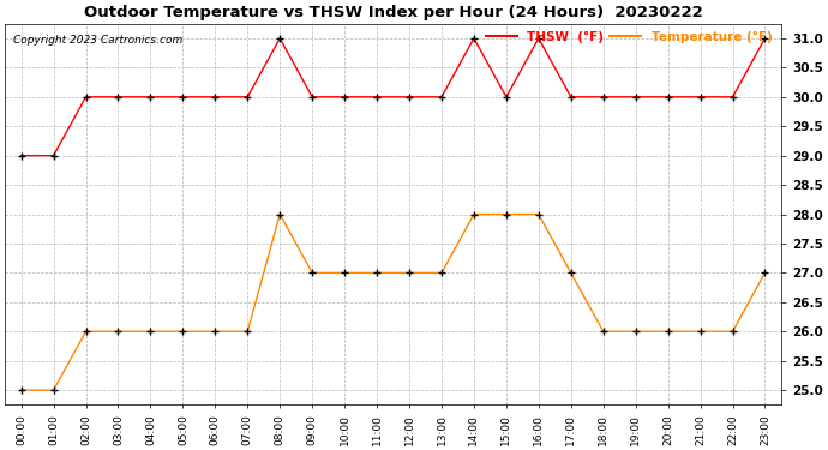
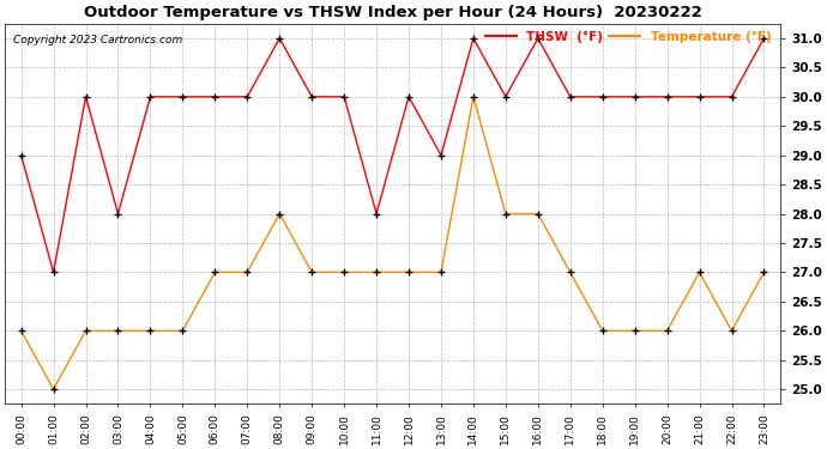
Temperature (°F)/00:00: 25 -> 26
THSW (°F)/01:00: 29 -> 27
THSW (°F)/03:00: 30 -> 28
Temperature (°F)/06:00: 26 -> 27
Temperature (°F)/07:00: 26 -> 27
THSW (°F)/11:00: 30 -> 28
THSW (°F)/13:00: 30 -> 29
Temperature (°F)/14:00: 28 -> 30
Temperature (°F)/21:00: 26 -> 27
